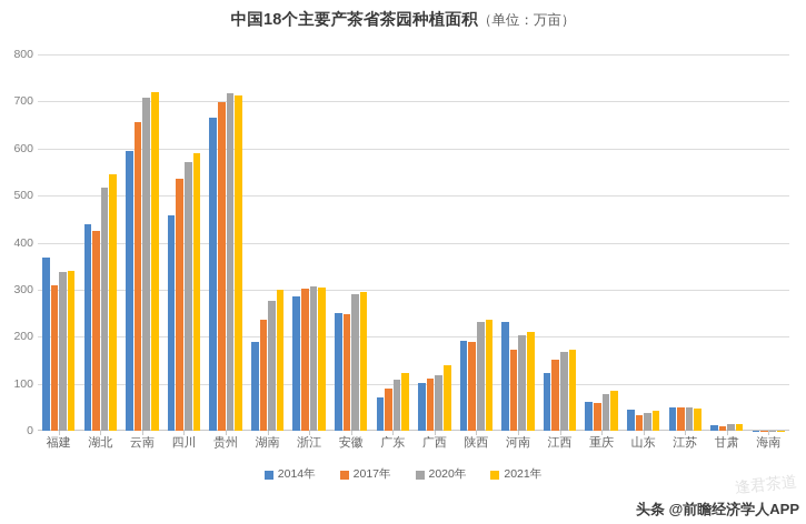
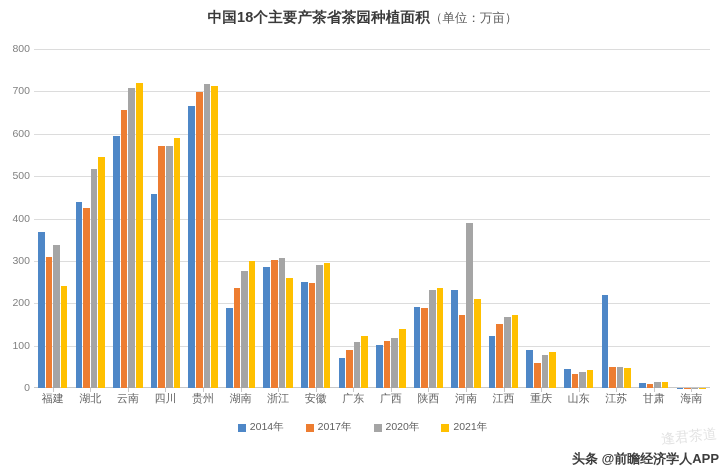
2021年/福建: 340 -> 240
2017年/四川: 540 -> 570
2021年/浙江: 300 -> 260
2020年/河南: 200 -> 390
2014年/重庆: 60 -> 90
2014年/江苏: 50 -> 220
